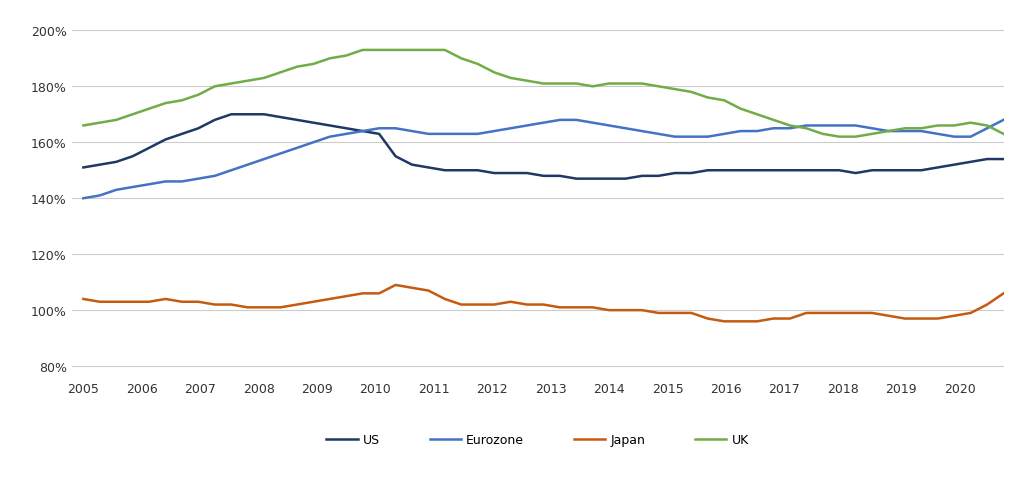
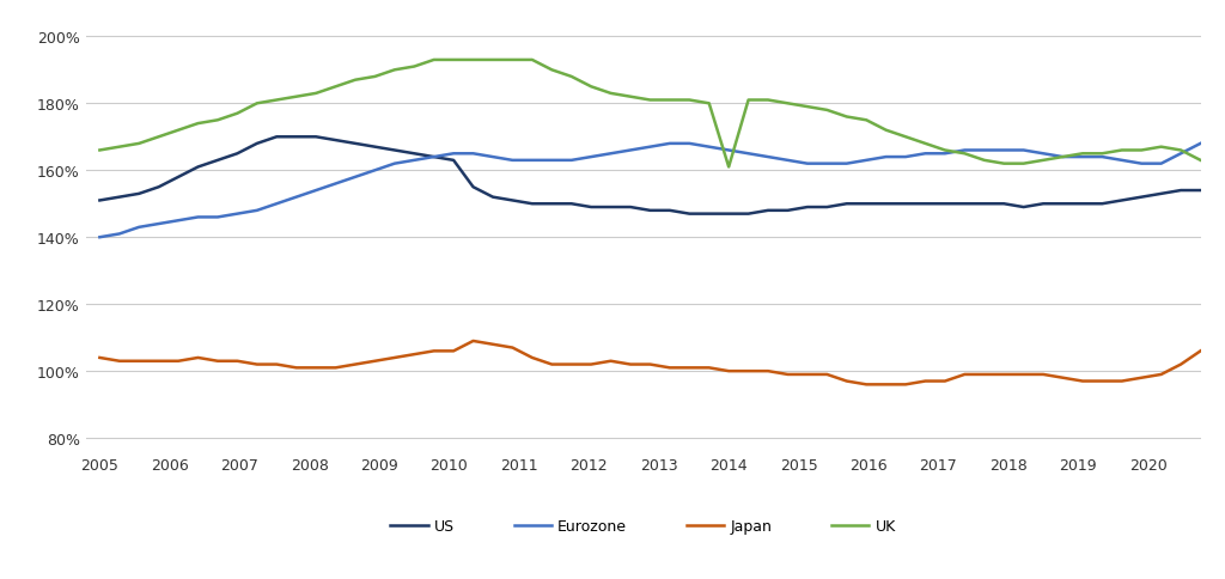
UK/2014: 181% -> 161%
